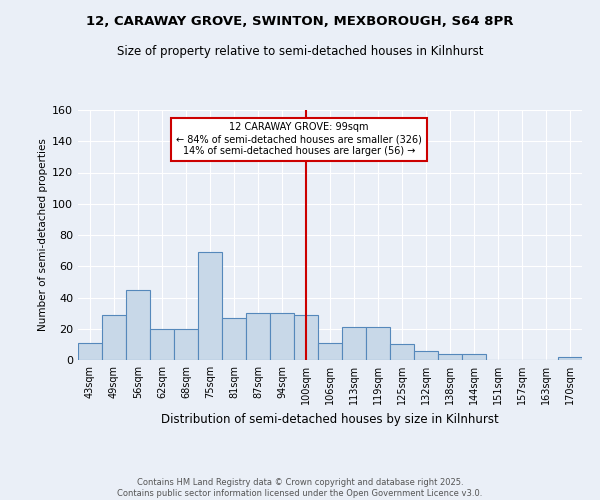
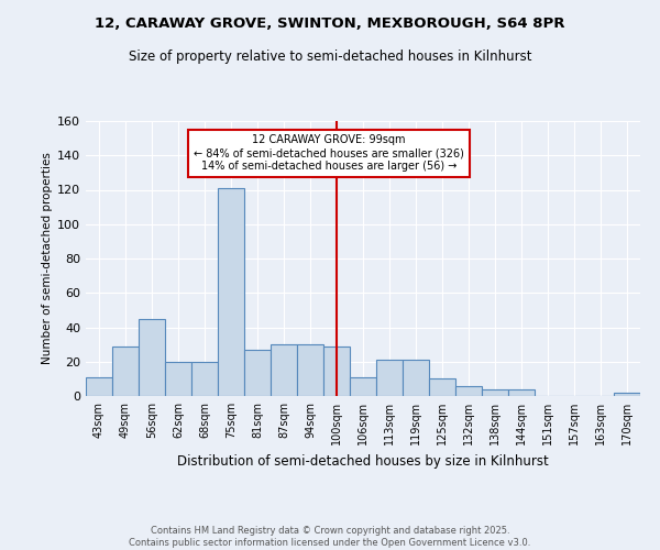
75sqm: 69 -> 121
